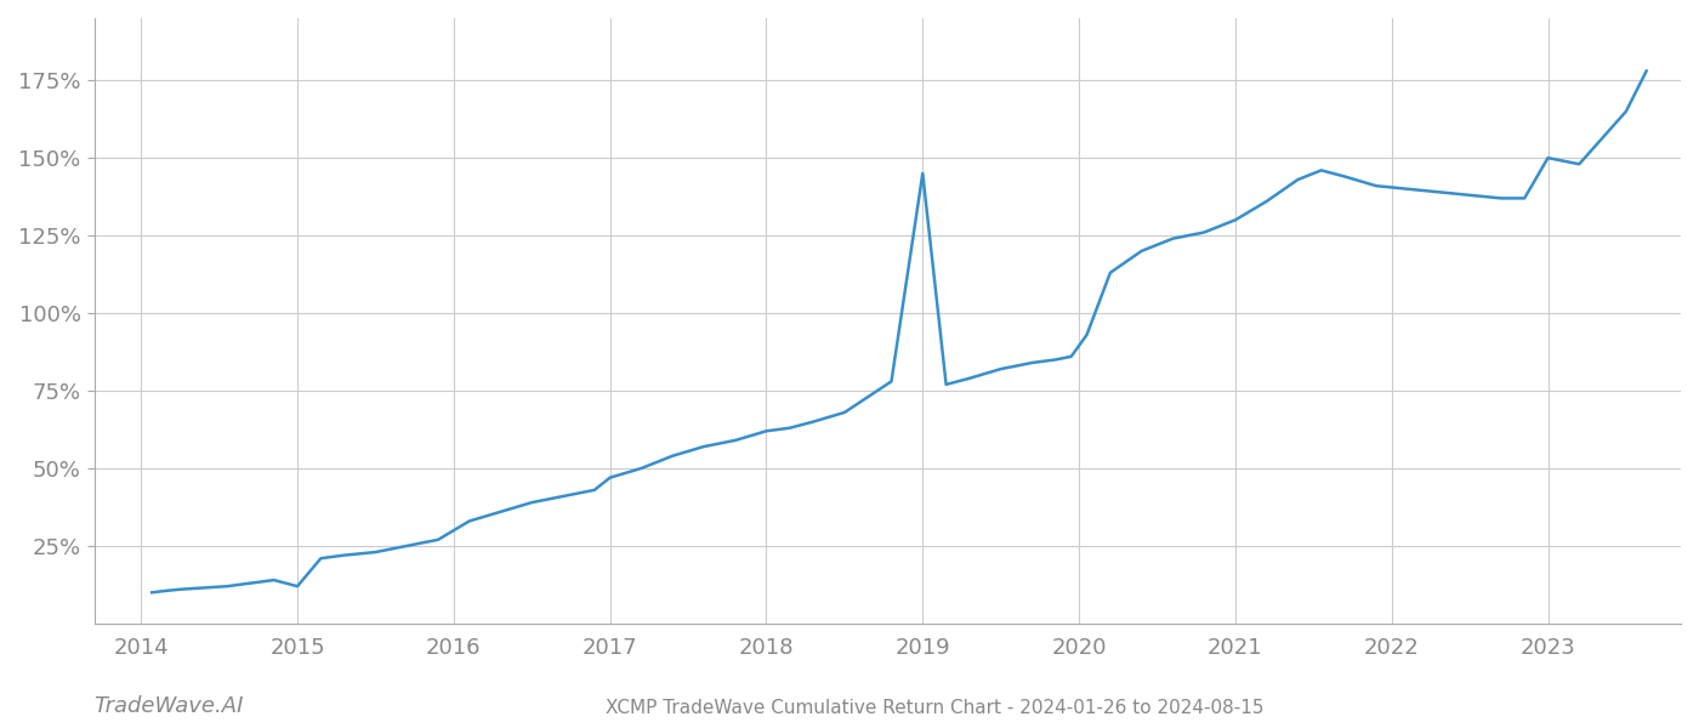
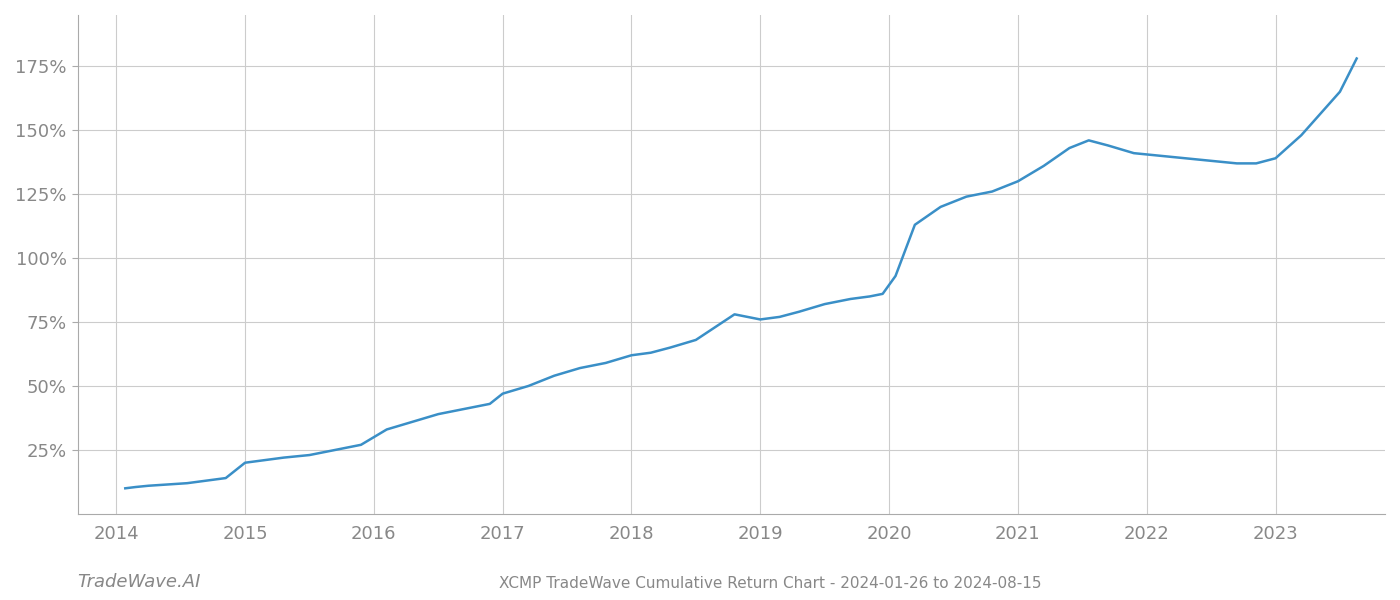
2015: 12.0% -> 20.0%
2019: 145.0% -> 76.0%
2023: 150.0% -> 139.0%
